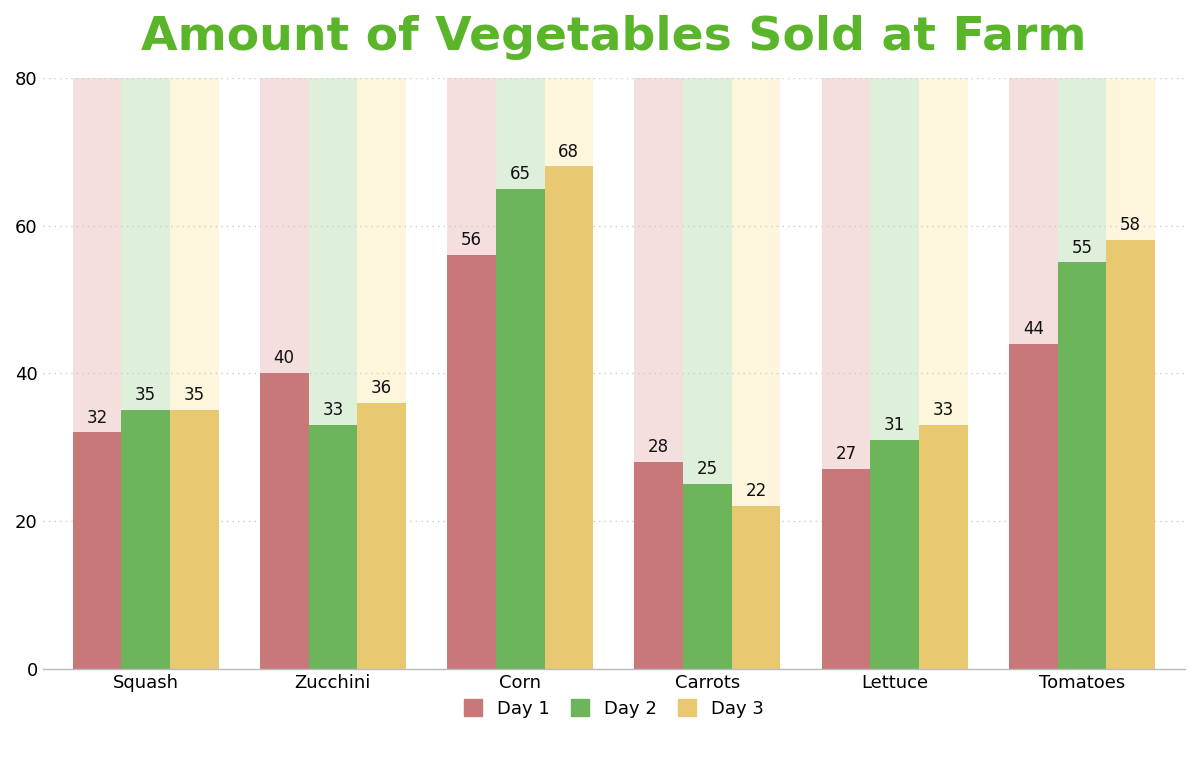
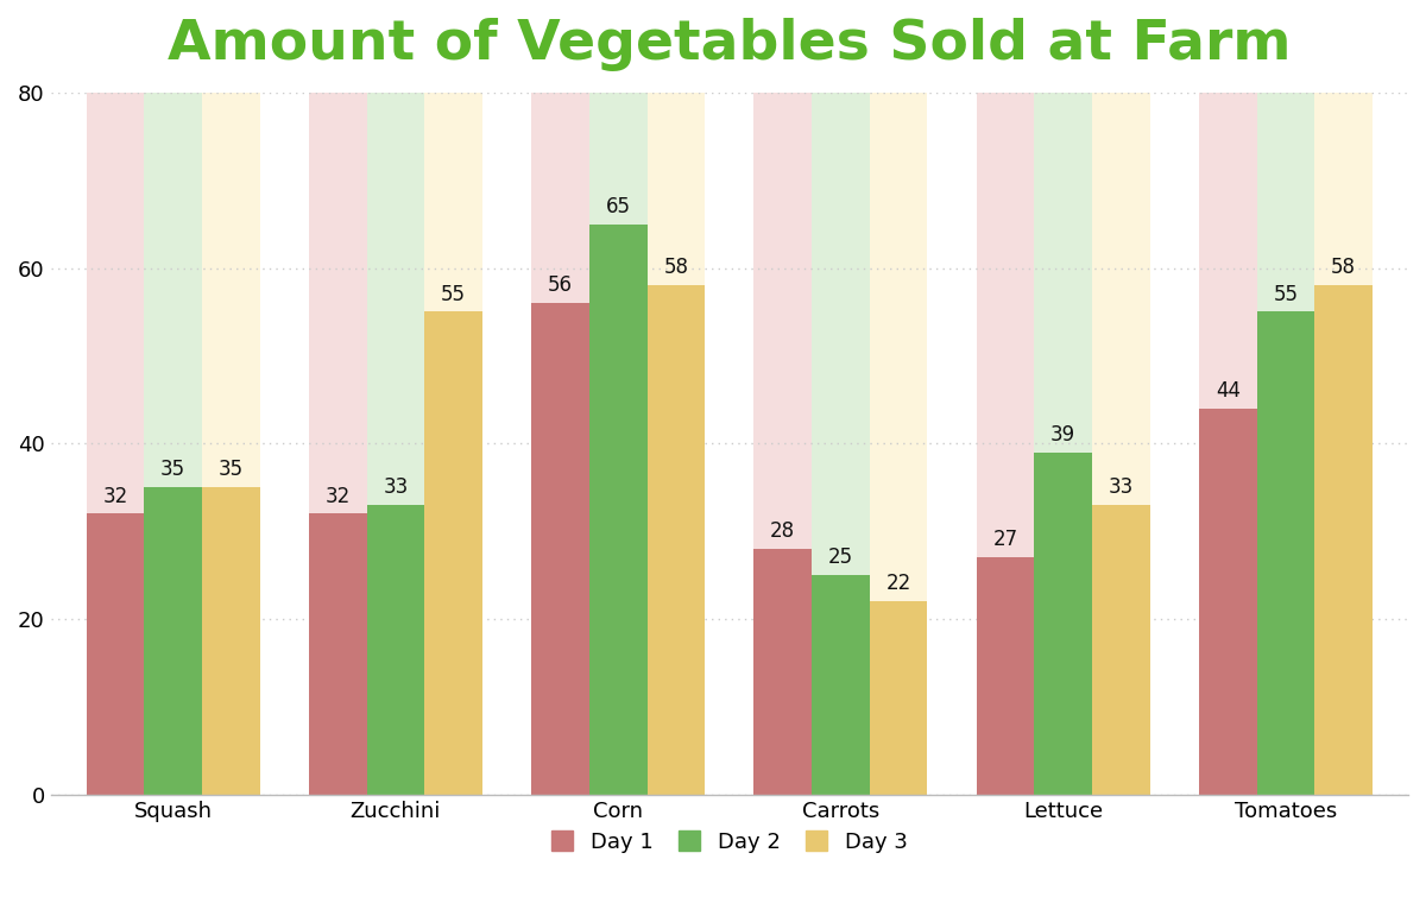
Day 1/Zucchini: 40 -> 32
Day 3/Zucchini: 36 -> 55
Day 3/Corn: 68 -> 58
Day 2/Lettuce: 31 -> 39
